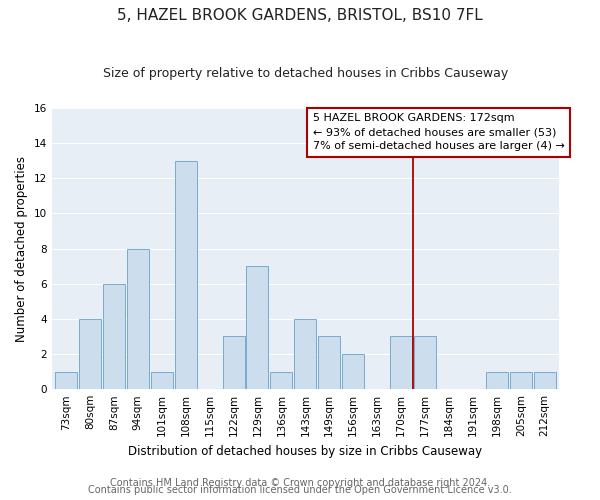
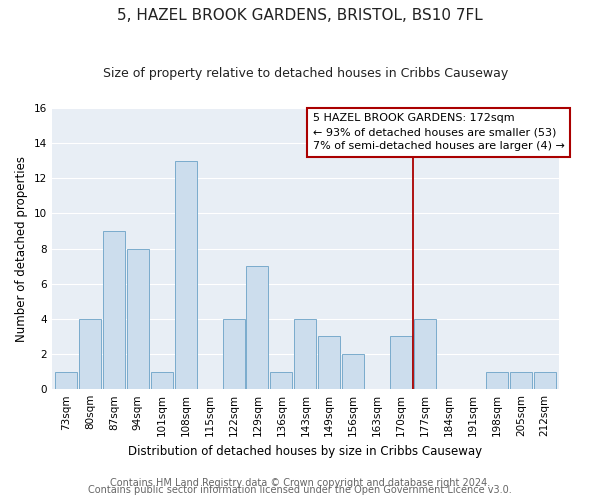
87sqm: 6 -> 9
122sqm: 3 -> 4
177sqm: 3 -> 4
